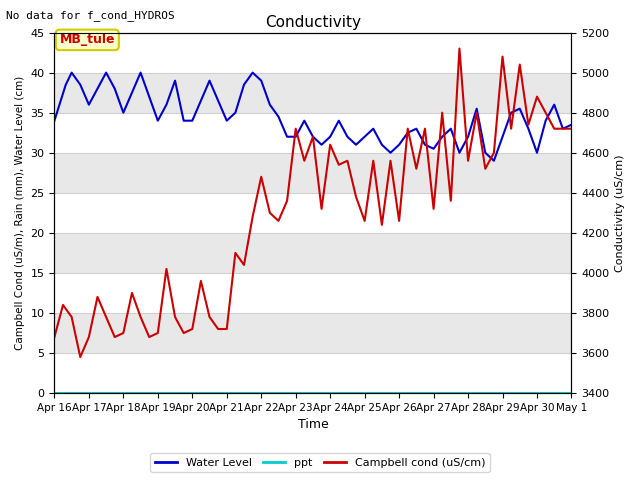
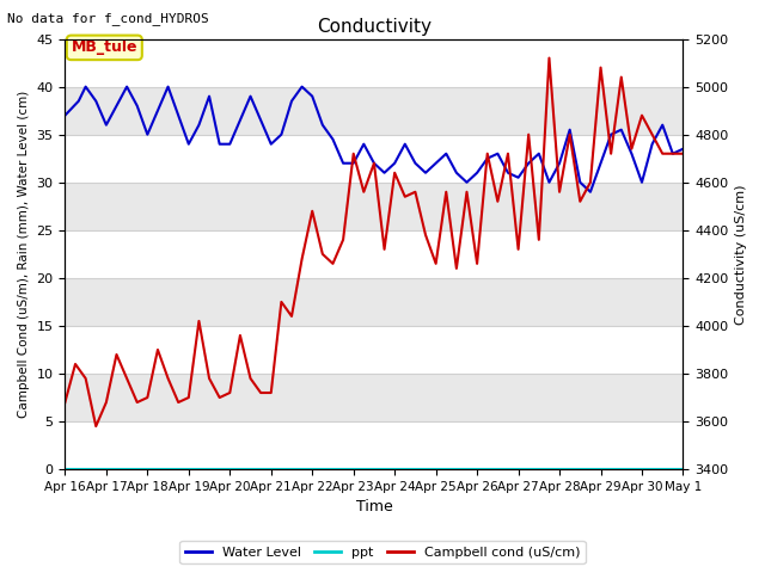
Water Level/Apr 16: 34.0 -> 37.0
